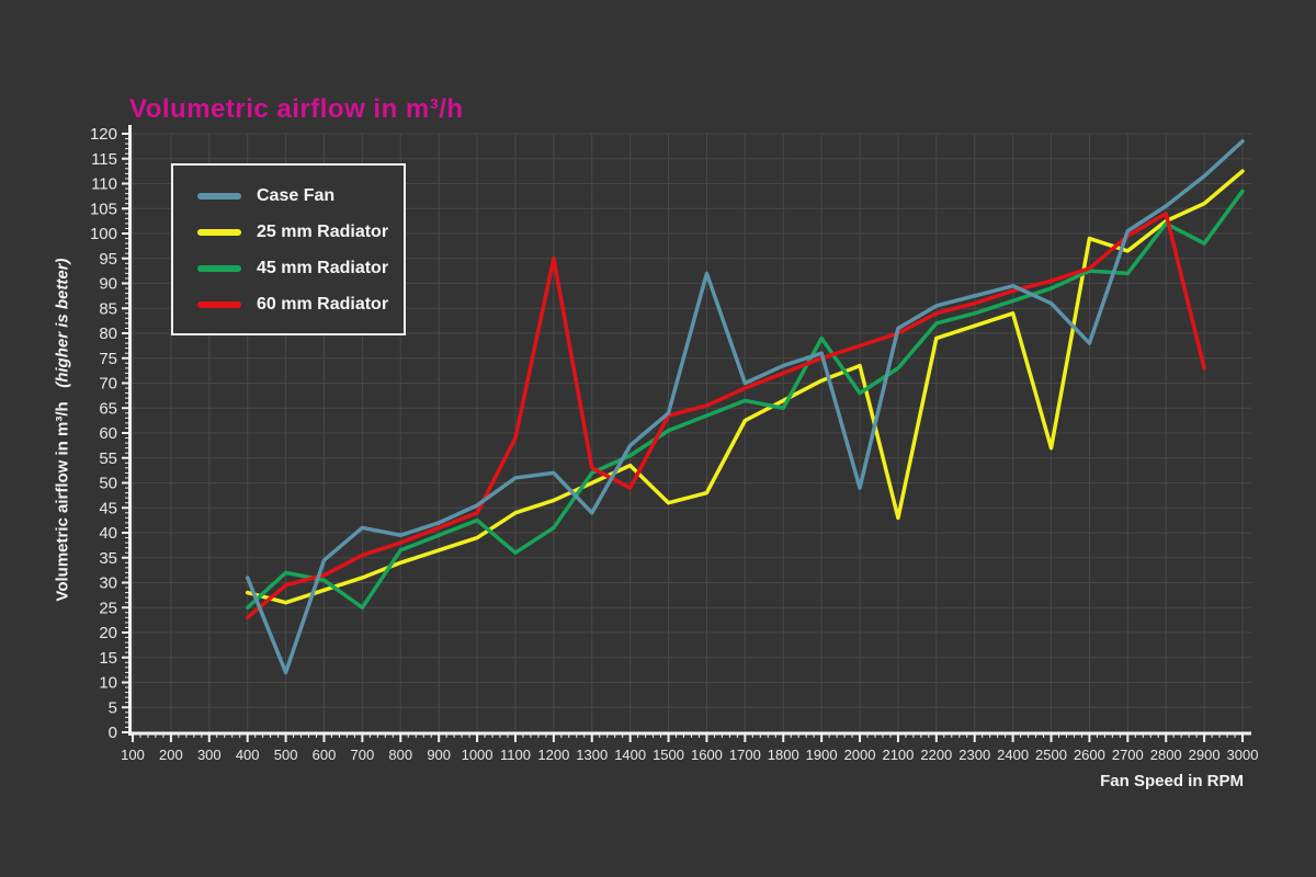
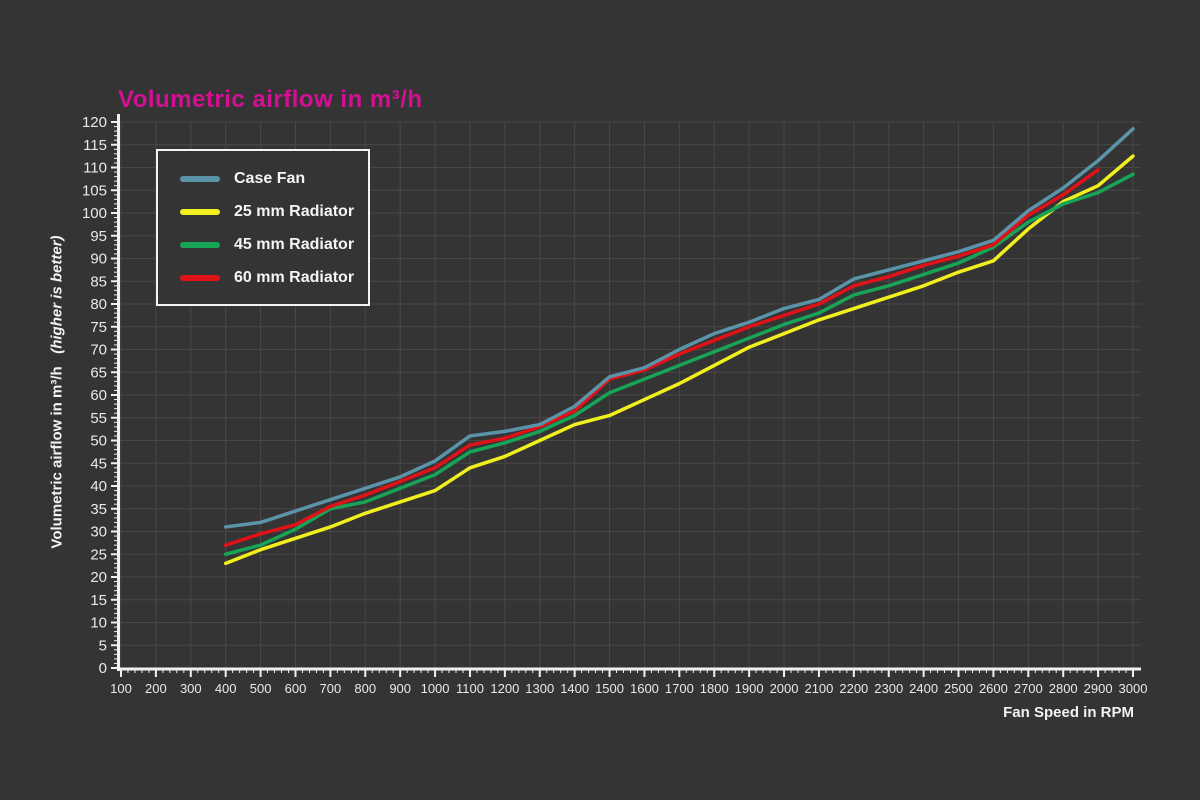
25 mm Radiator/400: 28 -> 23
60 mm Radiator/400: 23 -> 27
Case Fan/500: 12 -> 32
45 mm Radiator/500: 32 -> 27
Case Fan/700: 41 -> 37
45 mm Radiator/700: 25 -> 35
45 mm Radiator/1100: 36 -> 48
60 mm Radiator/1100: 59 -> 49
45 mm Radiator/1200: 41 -> 50
60 mm Radiator/1200: 95 -> 50
Case Fan/1300: 44 -> 54
60 mm Radiator/1400: 49 -> 56
25 mm Radiator/1500: 46 -> 56
Case Fan/1600: 92 -> 66
25 mm Radiator/1600: 48 -> 59
45 mm Radiator/1800: 65 -> 70
45 mm Radiator/1900: 79 -> 72
Case Fan/2000: 49 -> 79
45 mm Radiator/2000: 68 -> 76
25 mm Radiator/2100: 43 -> 76
45 mm Radiator/2100: 73 -> 78
Case Fan/2500: 86 -> 92
25 mm Radiator/2500: 57 -> 87
Case Fan/2600: 78 -> 94
25 mm Radiator/2600: 99 -> 90
45 mm Radiator/2700: 92 -> 98
45 mm Radiator/2900: 98 -> 104
60 mm Radiator/2900: 73 -> 110
